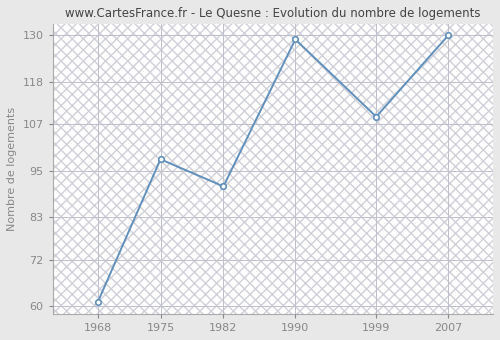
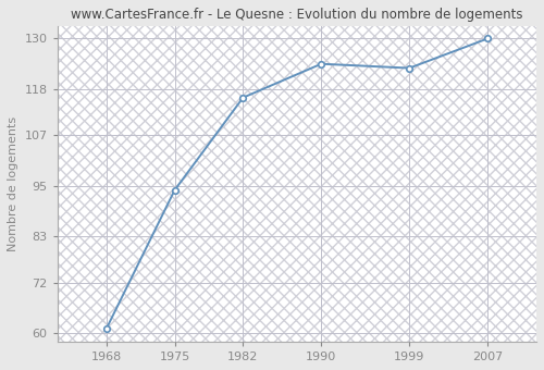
1975: 98 -> 94
1982: 91 -> 116
1990: 129 -> 124
1999: 109 -> 123
